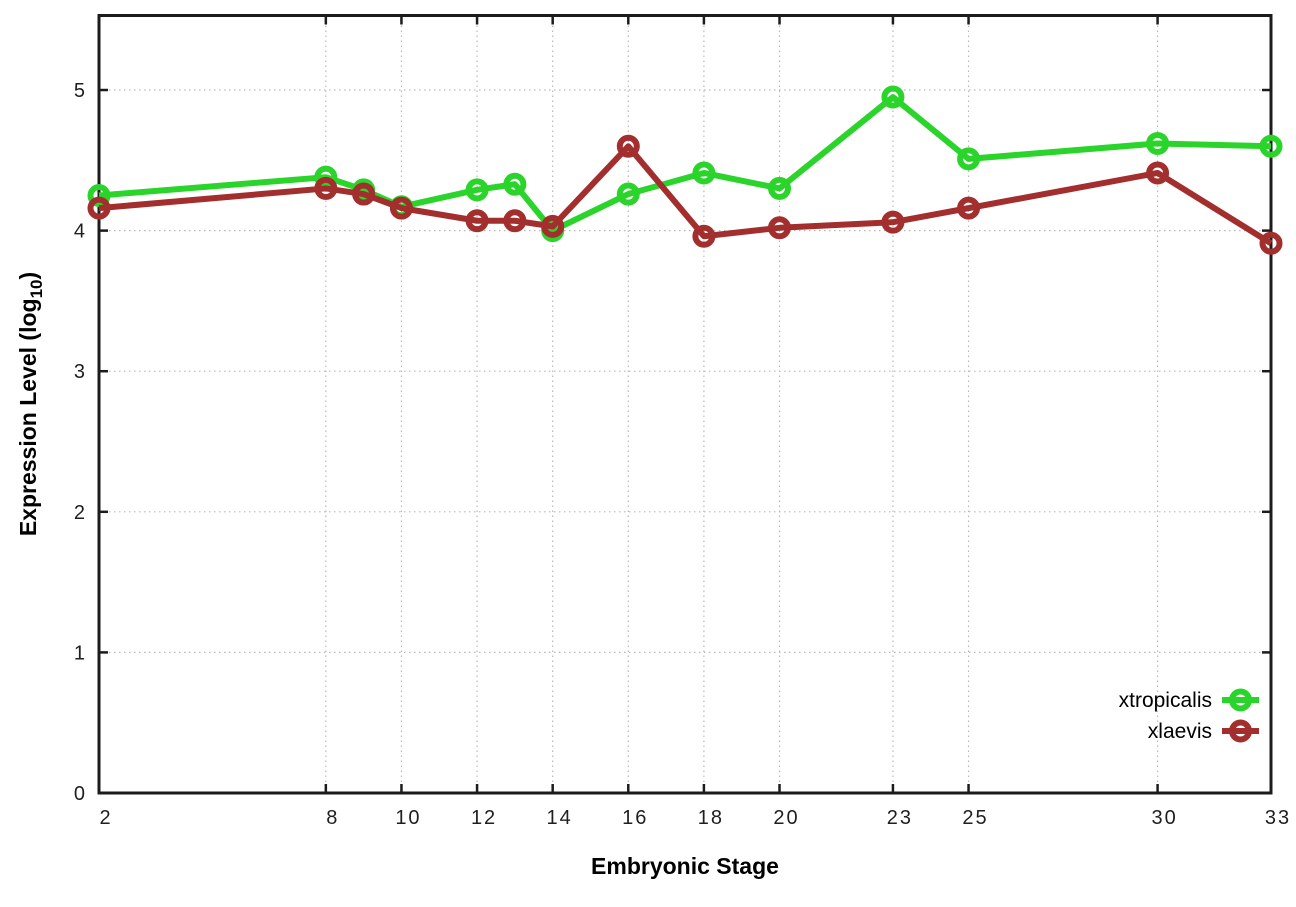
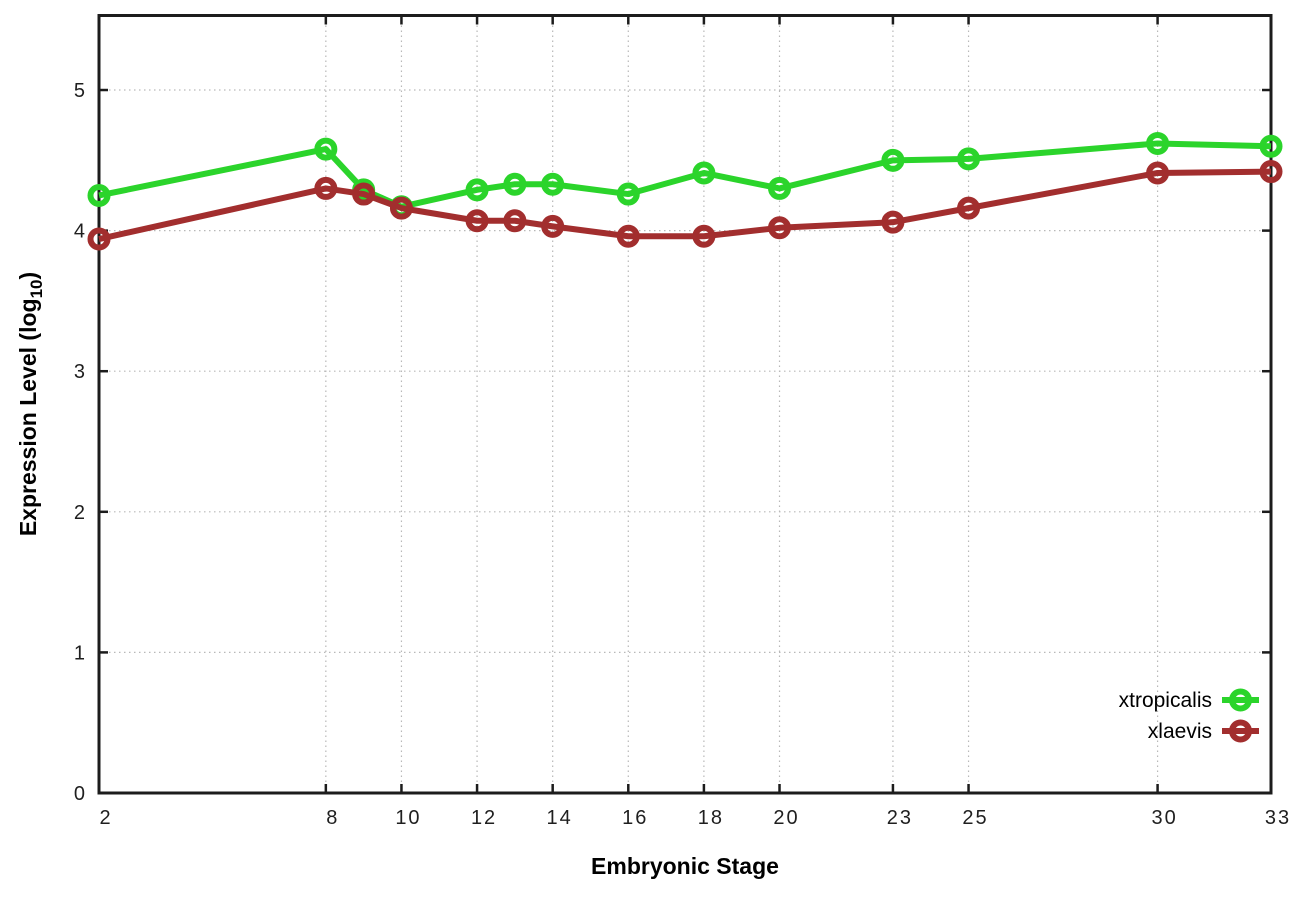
xlaevis/2: 4.16 -> 3.94
xtropicalis/8: 4.38 -> 4.58
xtropicalis/14: 4.00 -> 4.33
xlaevis/16: 4.60 -> 3.96
xtropicalis/23: 4.95 -> 4.50
xlaevis/33: 3.91 -> 4.42
